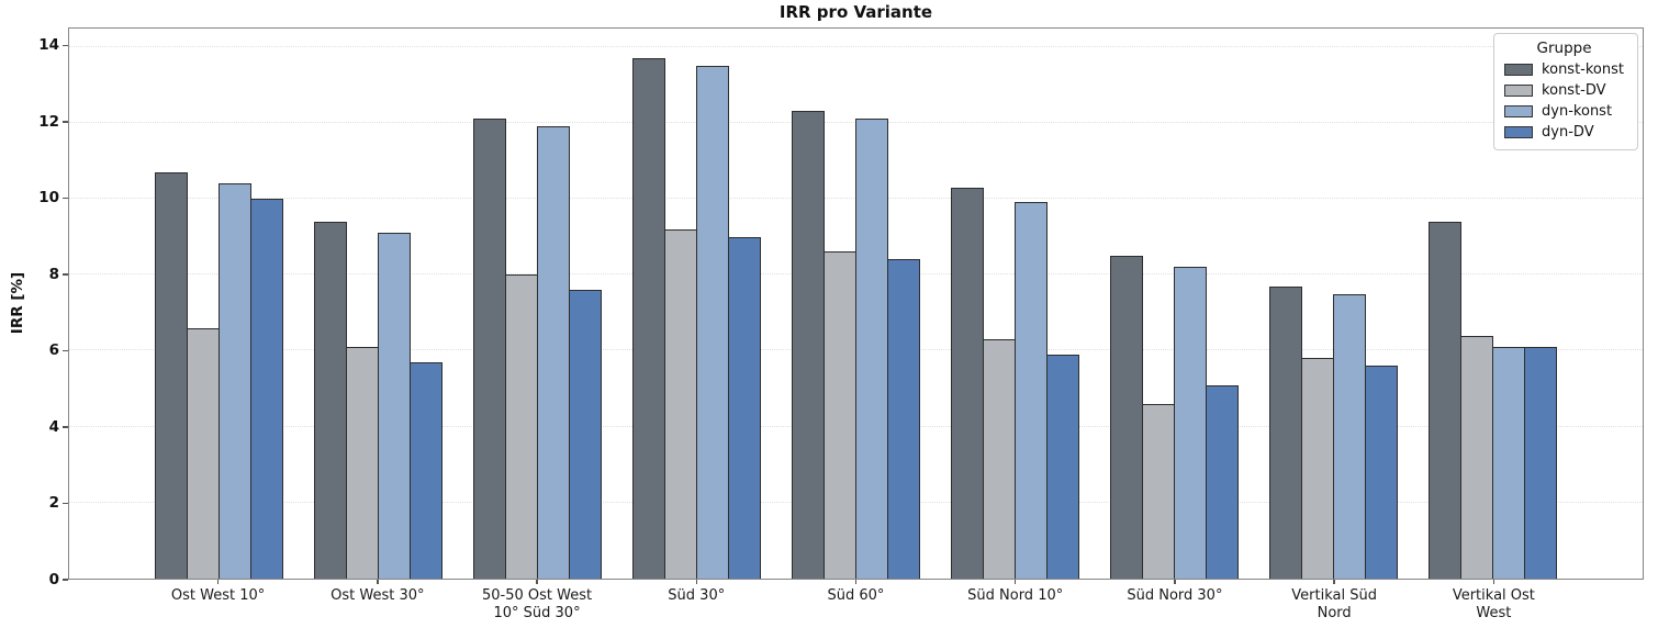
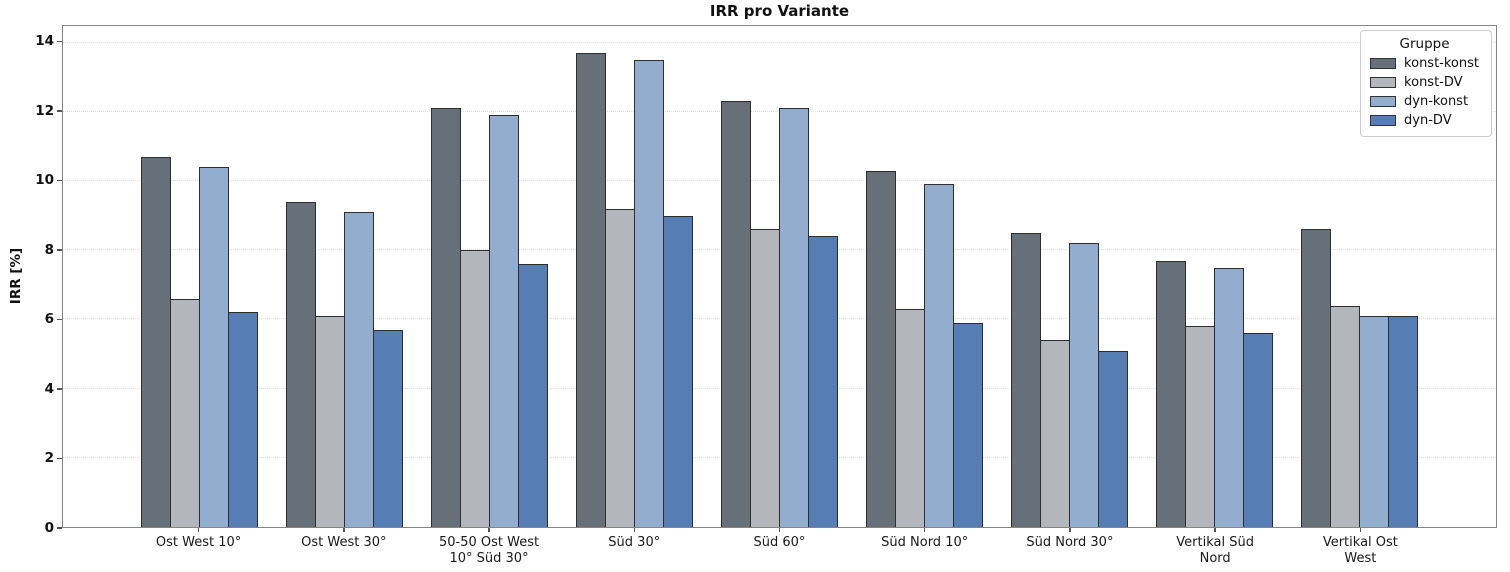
dyn-DV/Ost West 10°: 10.0 -> 6.2
konst-DV/Süd Nord 30°: 4.6 -> 5.4
konst-konst/Vertikal Ost West: 9.4 -> 8.6
